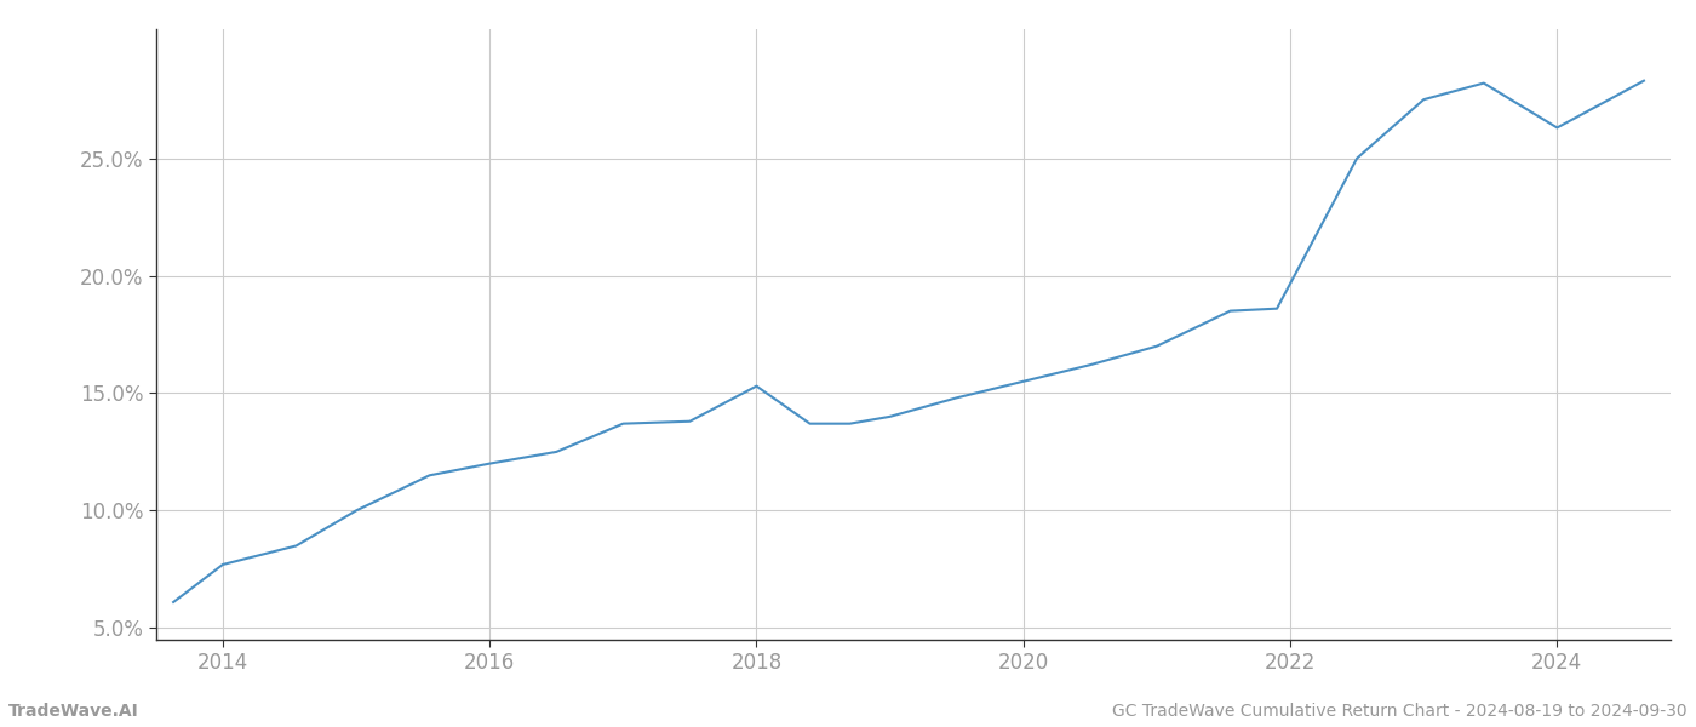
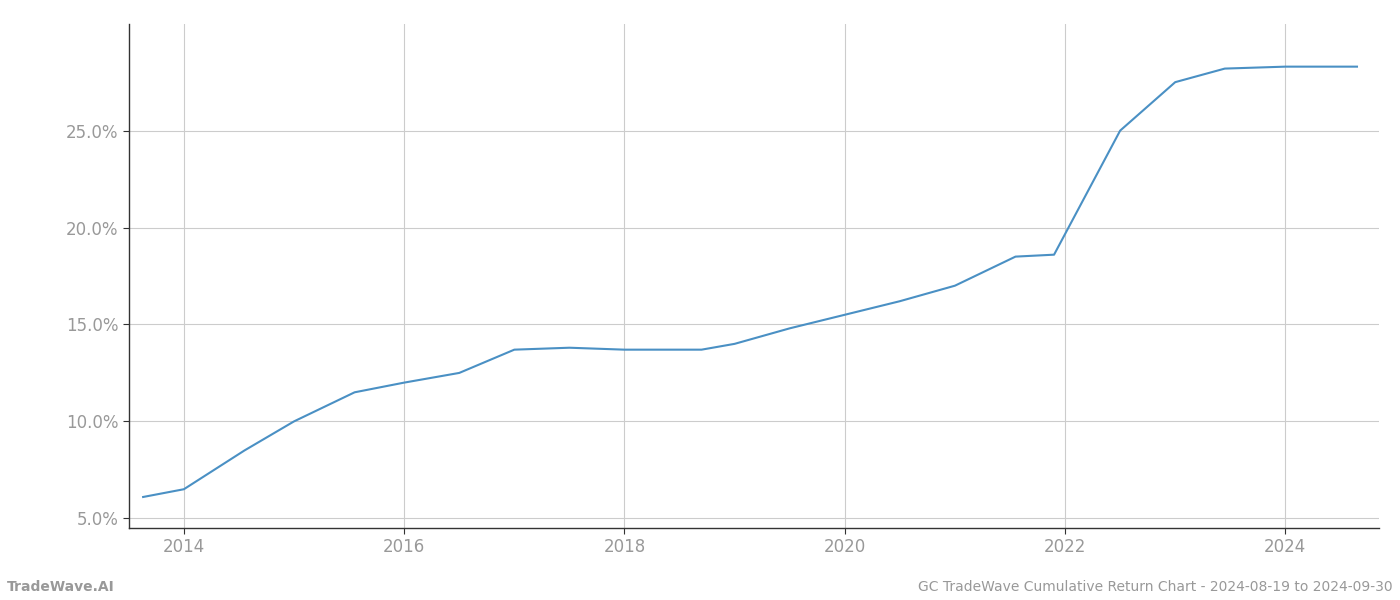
2014: 7.7% -> 6.5%
2018: 15.3% -> 13.7%
2024: 26.3% -> 28.3%
